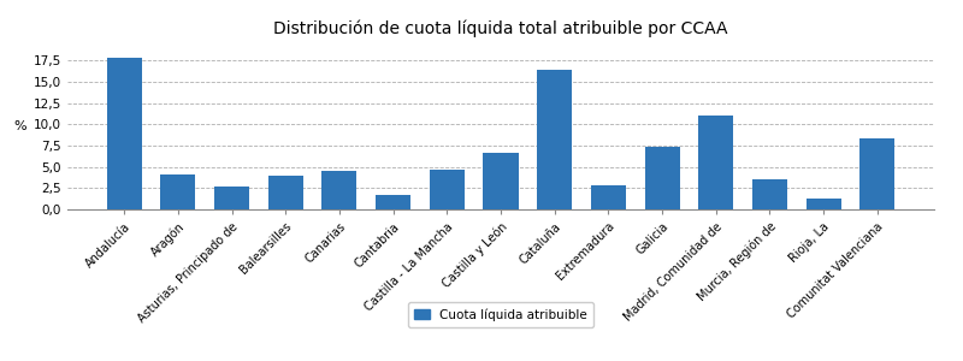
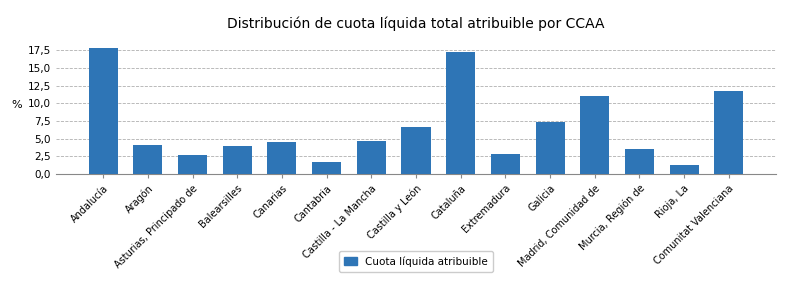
Cataluña: 16,4 -> 17,3
Comunitat Valenciana: 8,4 -> 11,7
